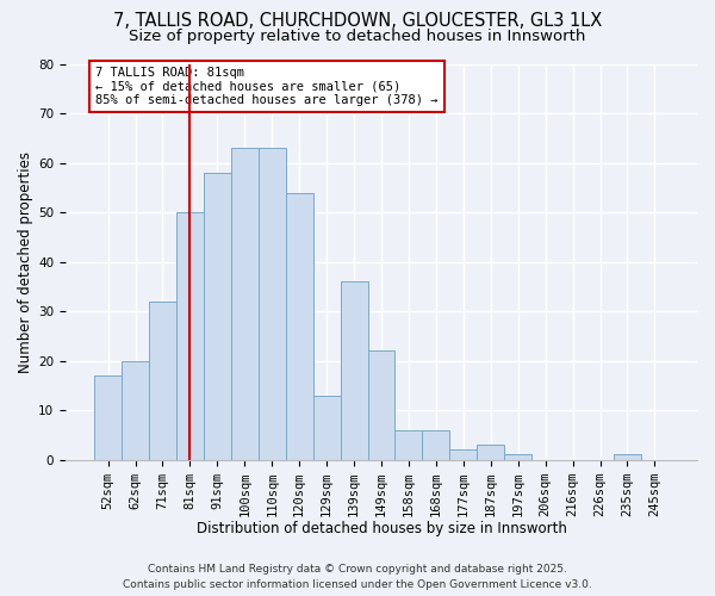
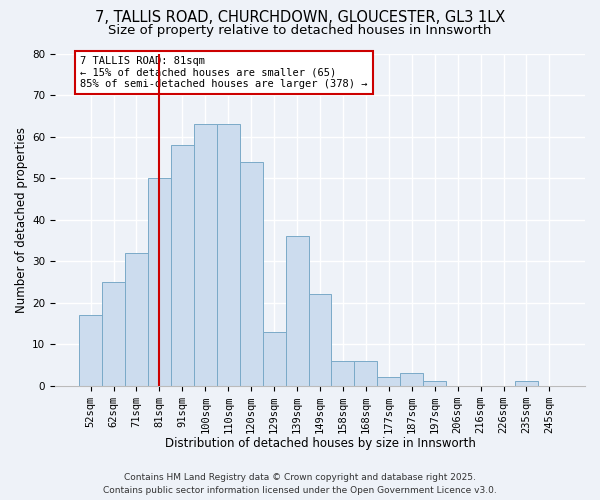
62sqm: 20 -> 25
